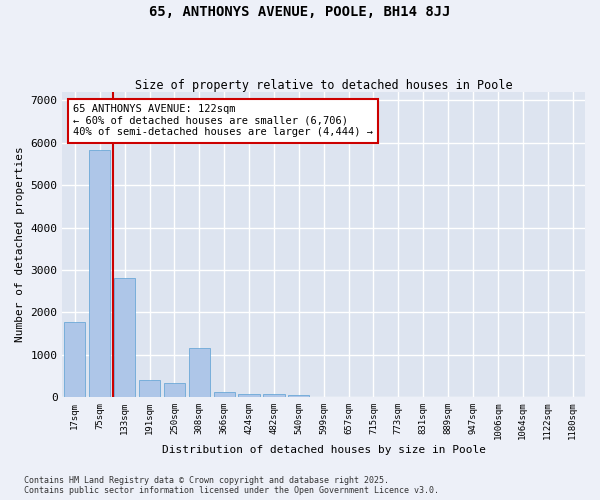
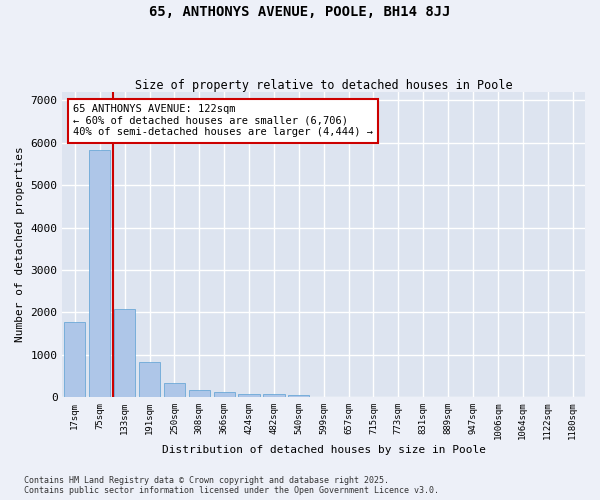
133sqm: 2800 -> 2070
191sqm: 400 -> 820
308sqm: 1150 -> 180
